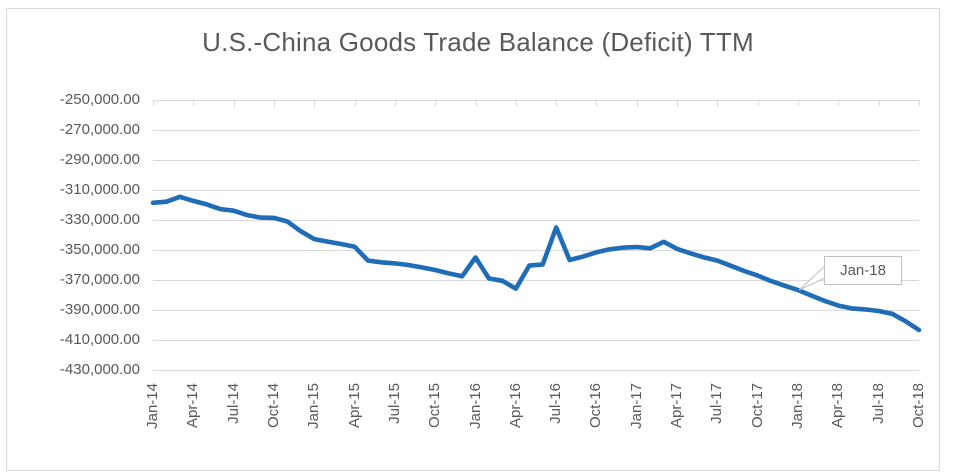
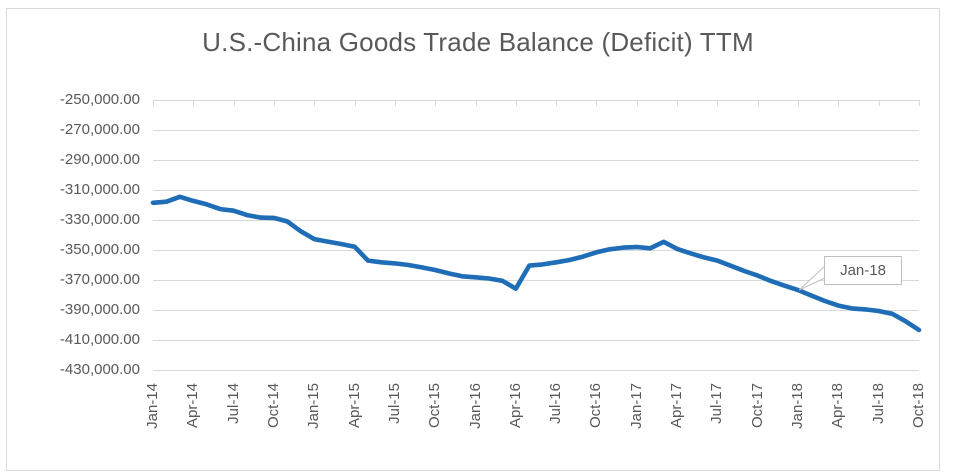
Jan-16: -355000 -> -368000
Jul-16: -335000 -> -358000
